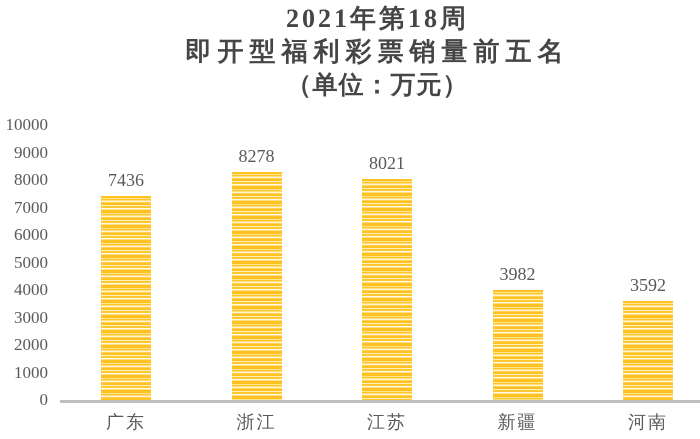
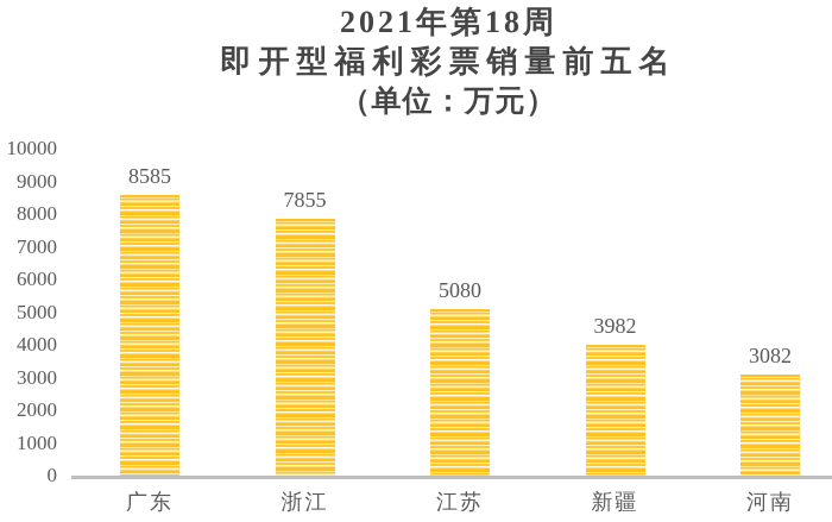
广东: 7436 -> 8585
浙江: 8278 -> 7855
江苏: 8021 -> 5080
河南: 3592 -> 3082
